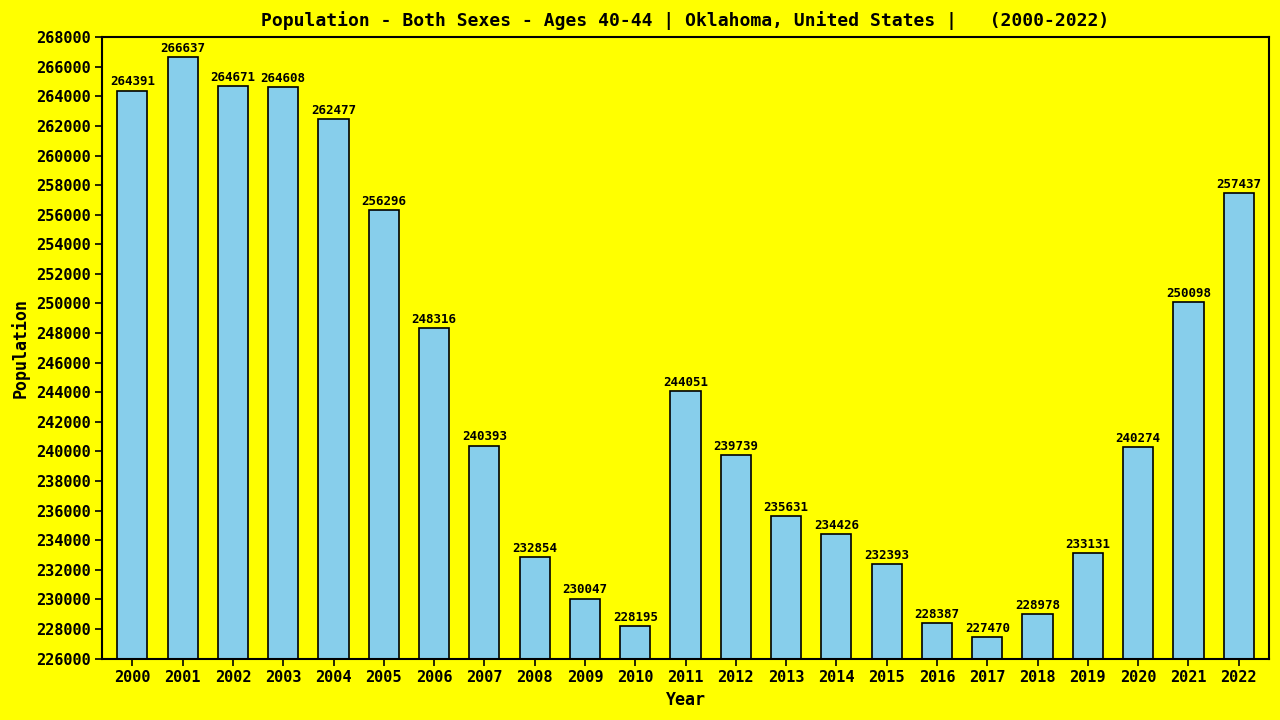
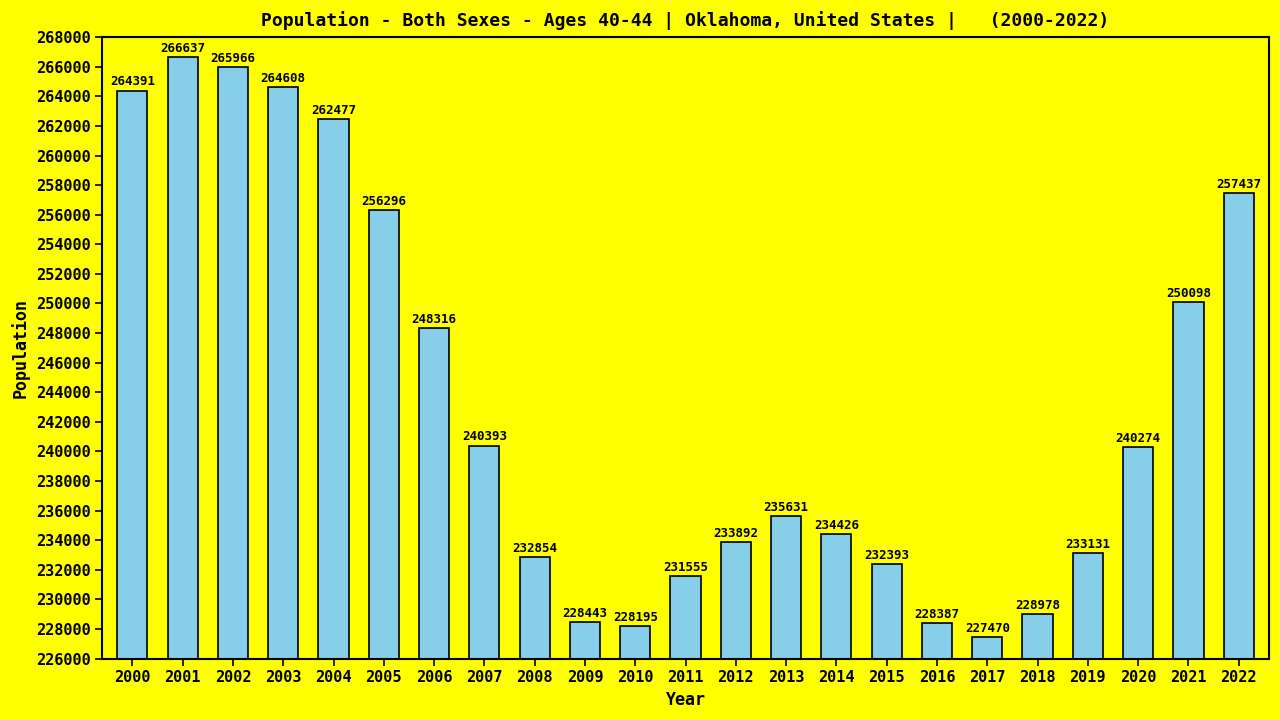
2002: 264671 -> 265966
2009: 230047 -> 228443
2011: 244051 -> 231555
2012: 239739 -> 233892
